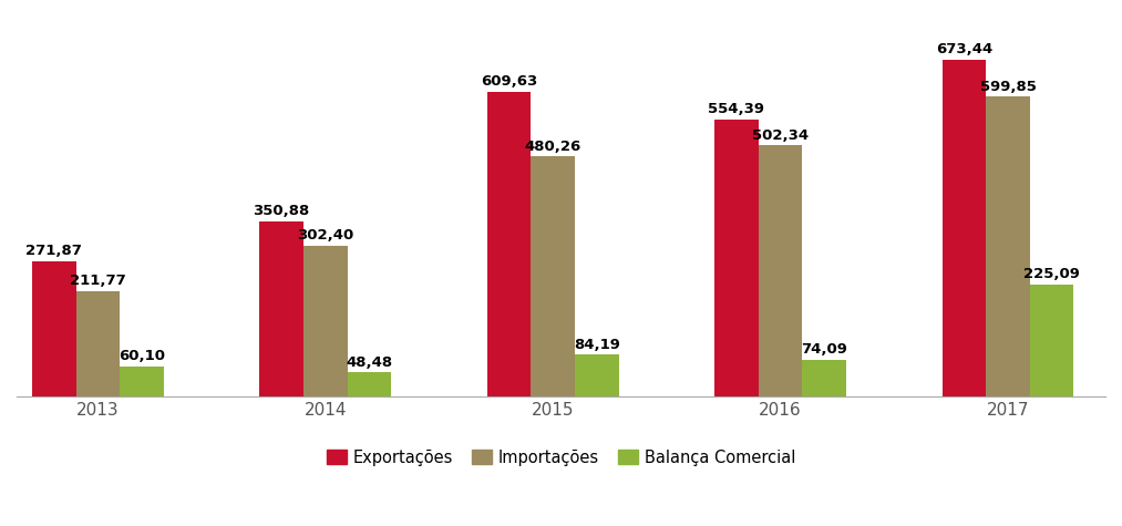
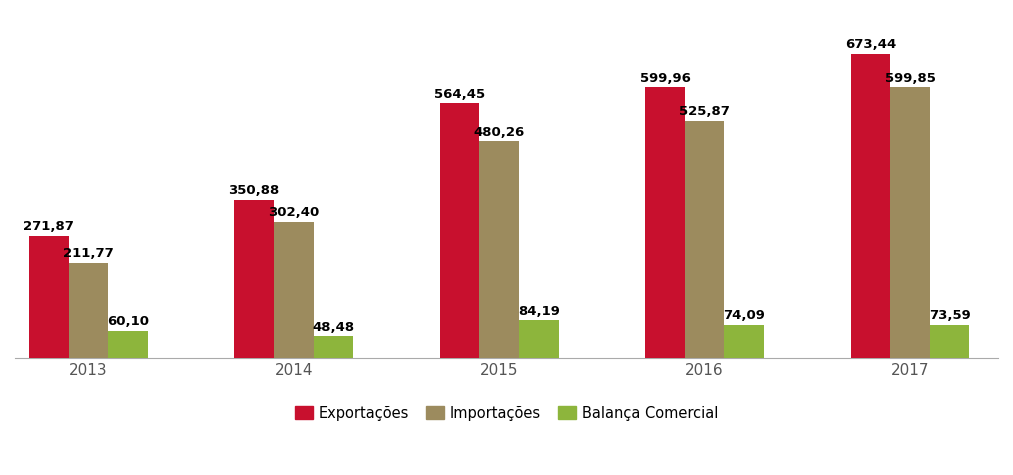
Exportações/2015: 609,63 -> 564,45
Exportações/2016: 554,39 -> 599,96
Importações/2016: 502,34 -> 525,87
Balança Comercial/2017: 225,09 -> 73,59
